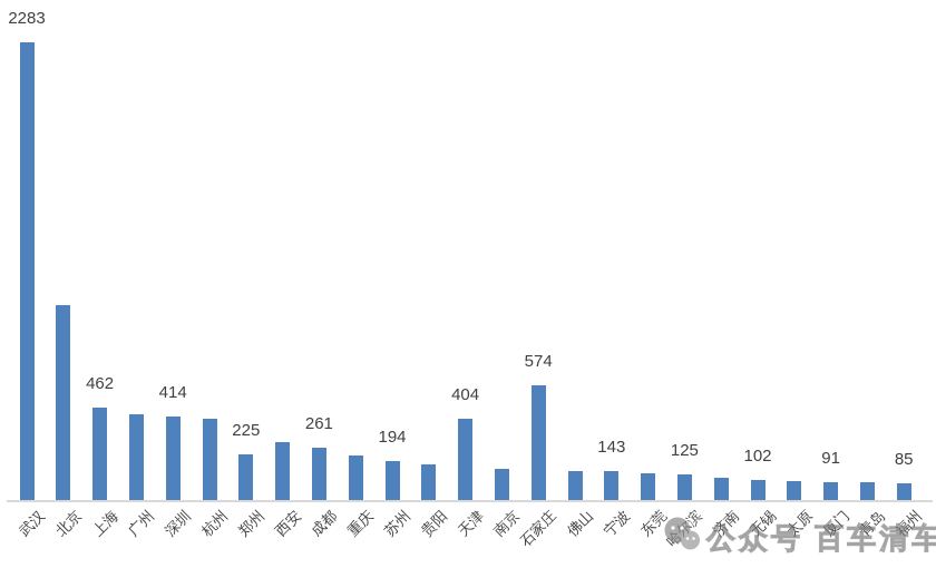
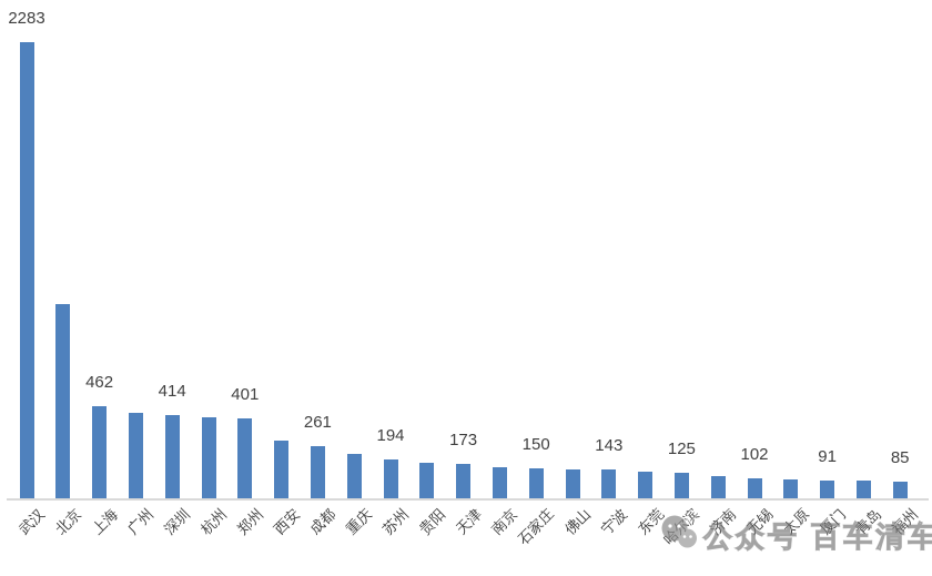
郑州: 225 -> 401
天津: 404 -> 173
石家庄: 574 -> 150
